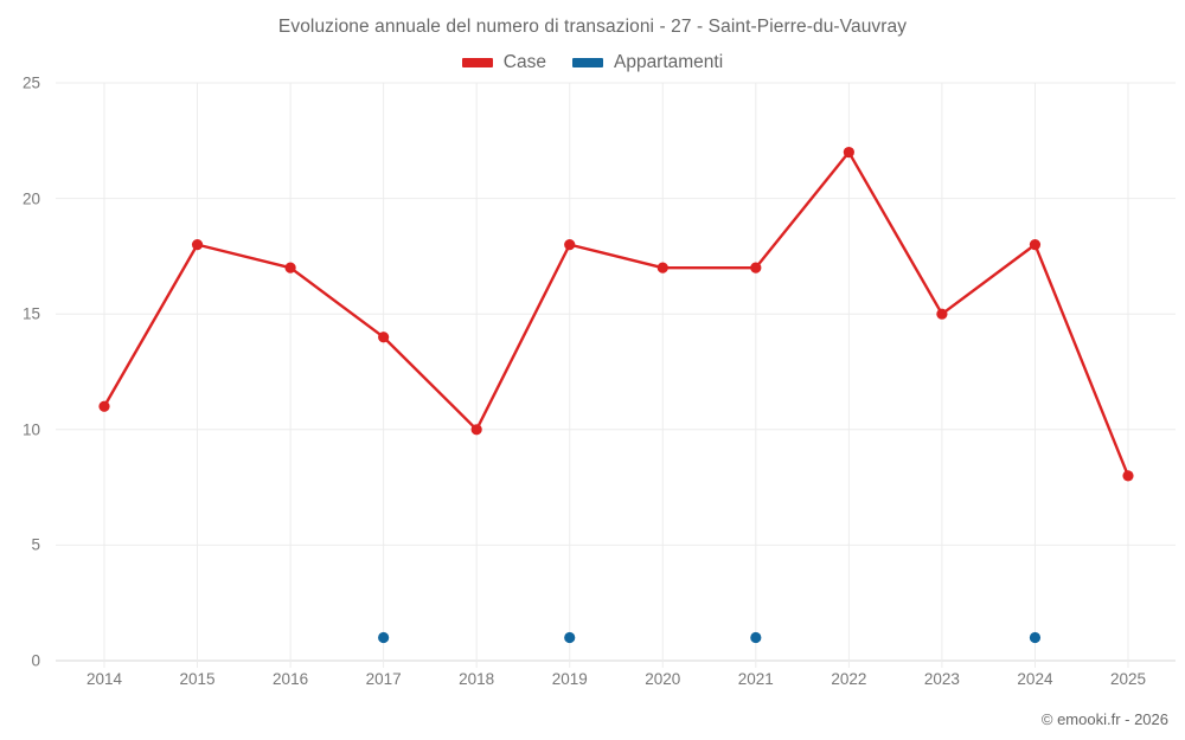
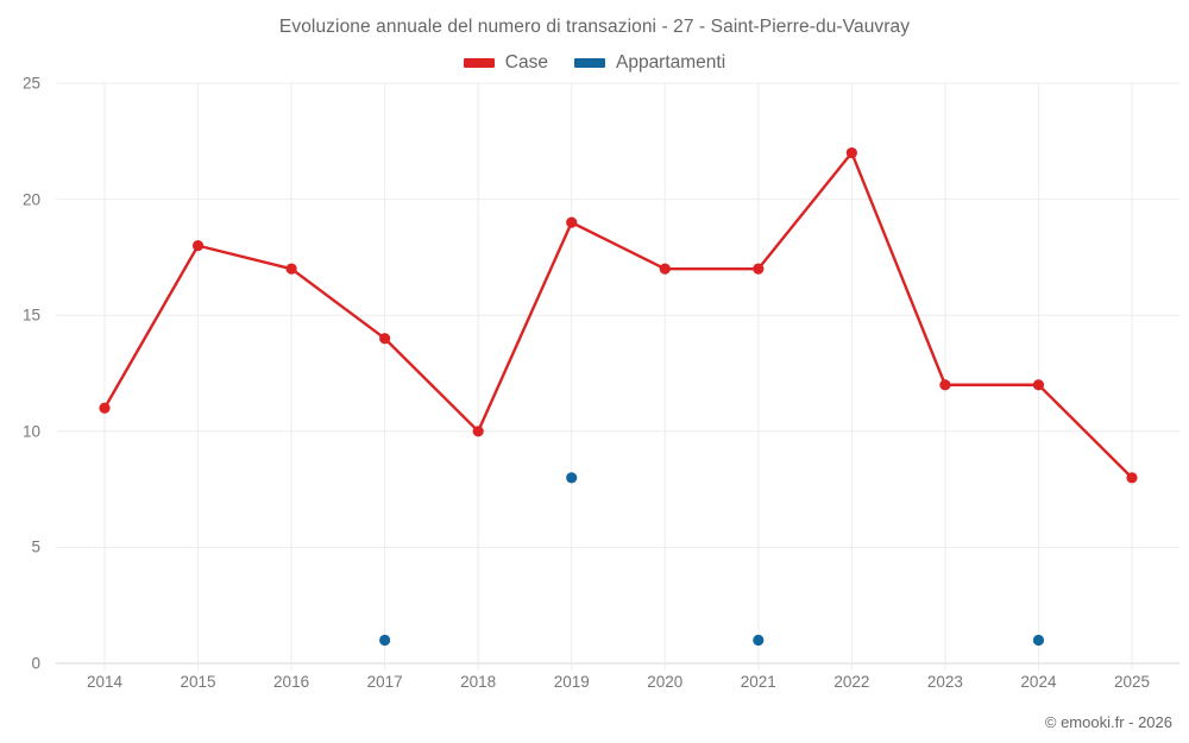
Case/2019: 18 -> 19
Appartamenti/2019: 1 -> 8
Case/2023: 15 -> 12
Case/2024: 18 -> 12
